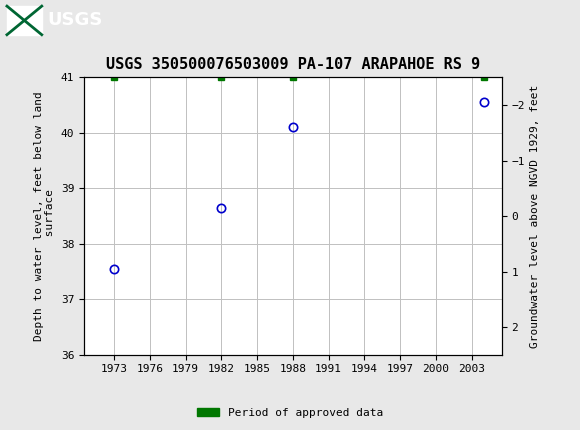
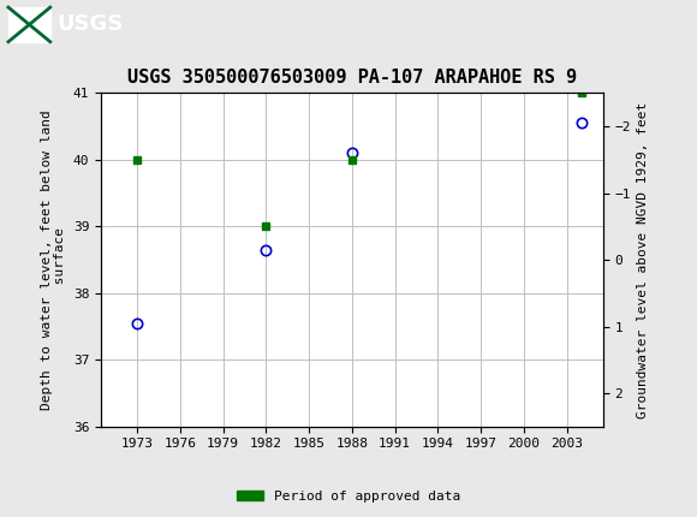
Period of approved data/1973: 41 -> 40
Period of approved data/1982: 41 -> 39
Period of approved data/1988: 41 -> 40
